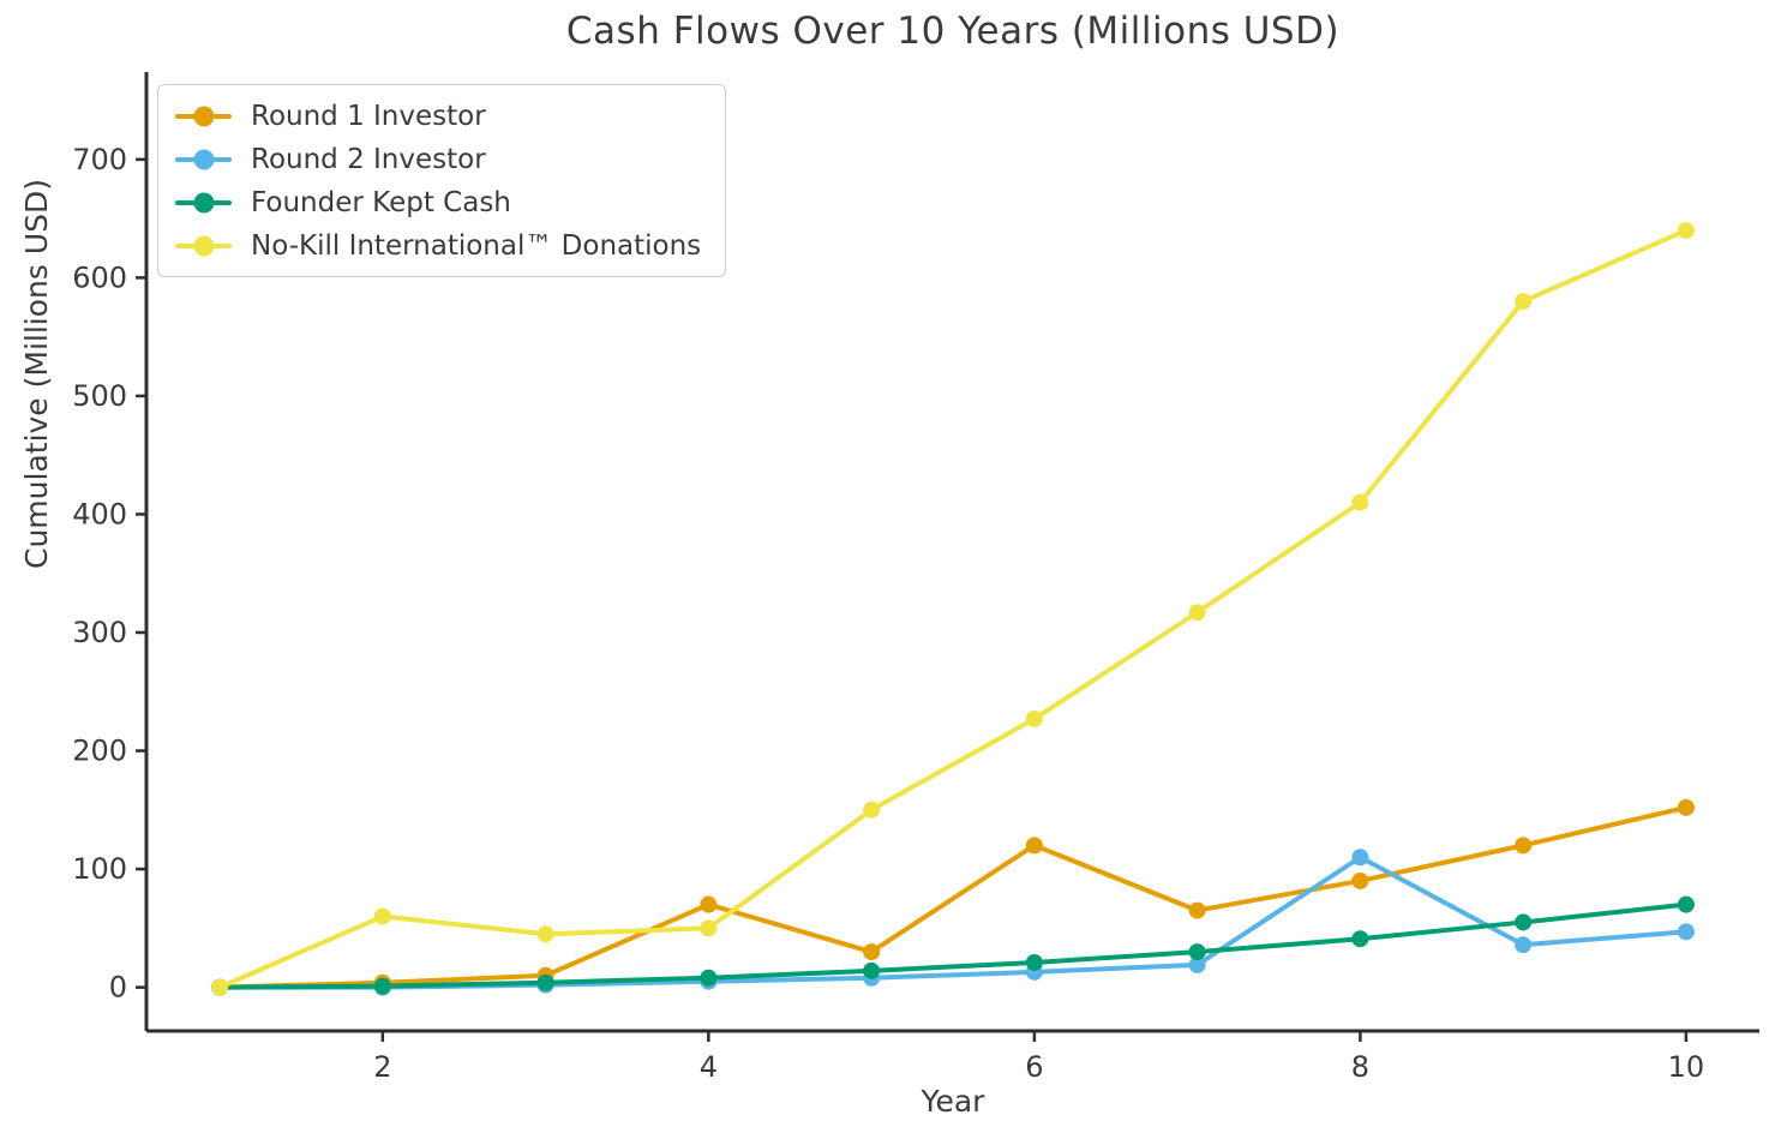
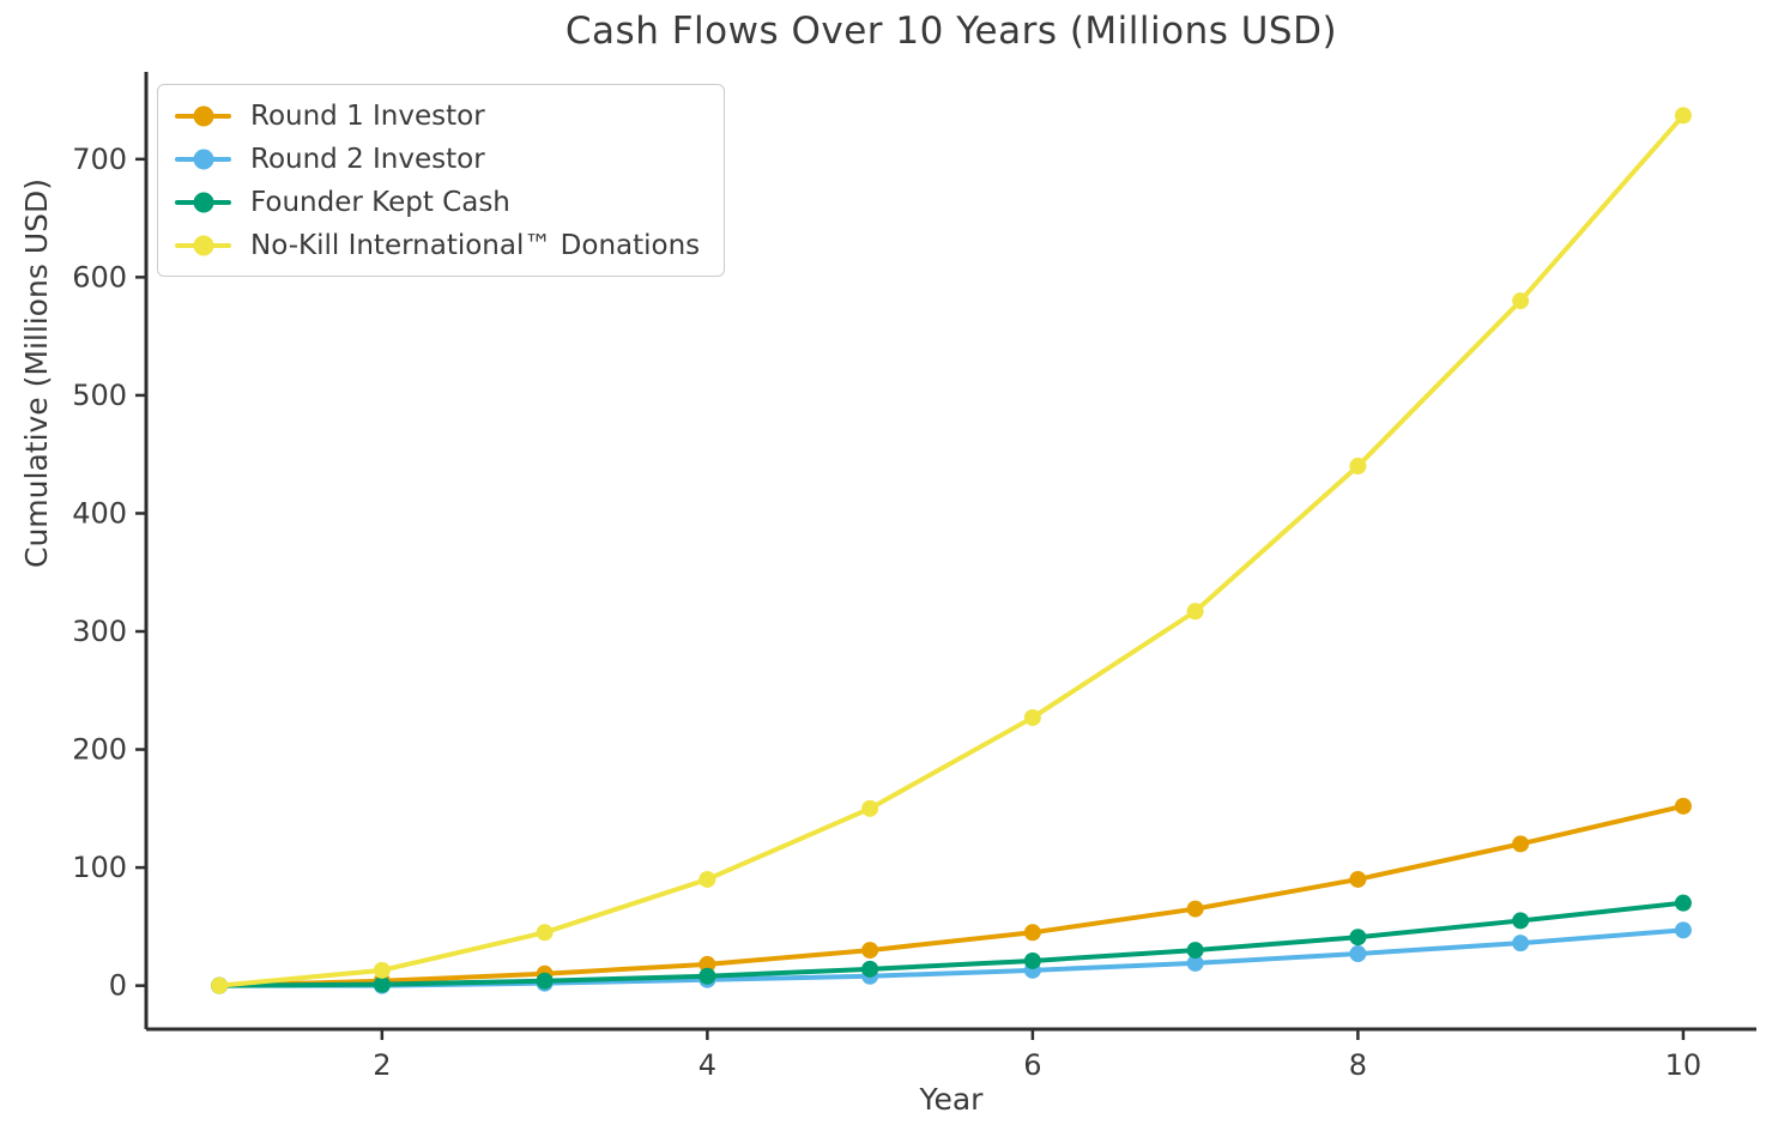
No-Kill International™ Donations/2: 60 -> 10
Round 1 Investor/4: 70 -> 20
No-Kill International™ Donations/4: 50 -> 90
Round 1 Investor/6: 120 -> 40
Round 2 Investor/8: 110 -> 30
No-Kill International™ Donations/8: 410 -> 440
No-Kill International™ Donations/10: 640 -> 740
